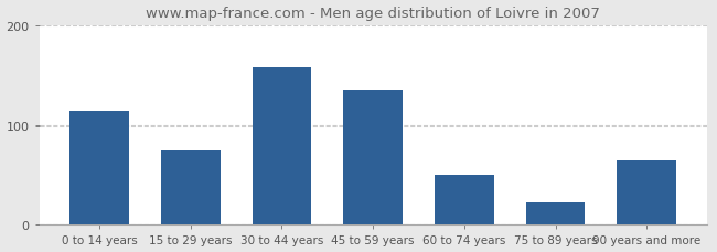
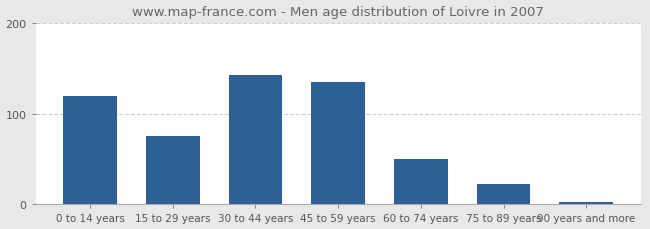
0 to 14 years: 114 -> 120
30 to 44 years: 158 -> 143
90 years and more: 66 -> 3
